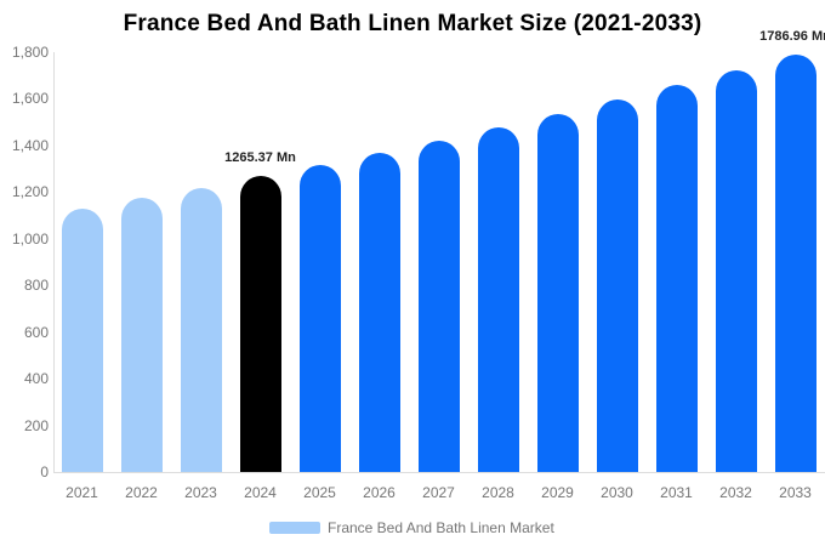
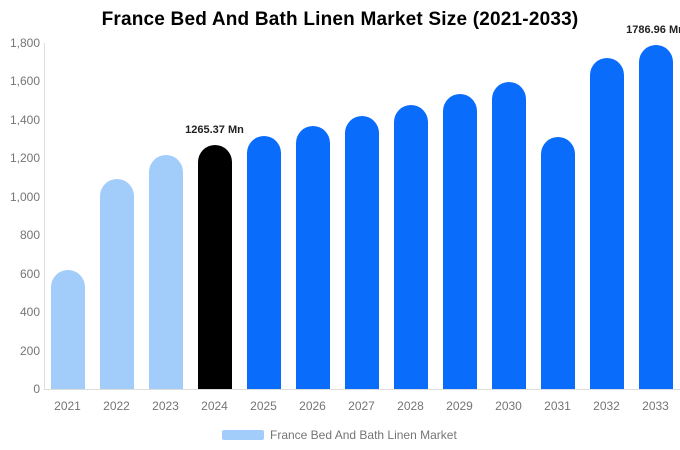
2021: 1130 -> 620
2022: 1170 -> 1090
2031: 1660 -> 1310
